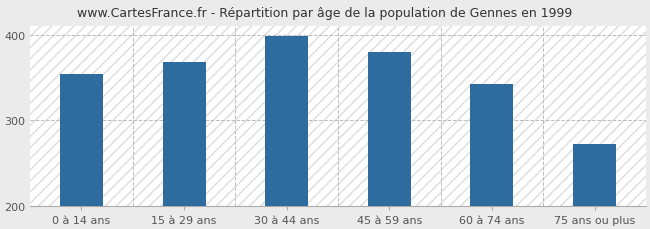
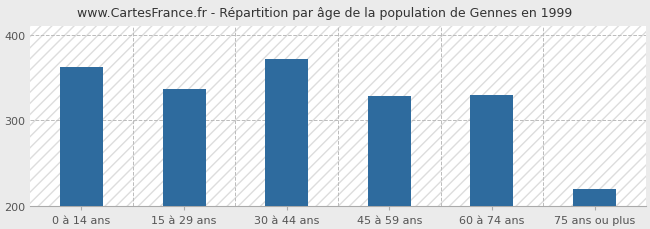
0 à 14 ans: 354 -> 362
15 à 29 ans: 368 -> 337
30 à 44 ans: 398 -> 372
45 à 59 ans: 380 -> 328
60 à 74 ans: 342 -> 330
75 ans ou plus: 272 -> 220
